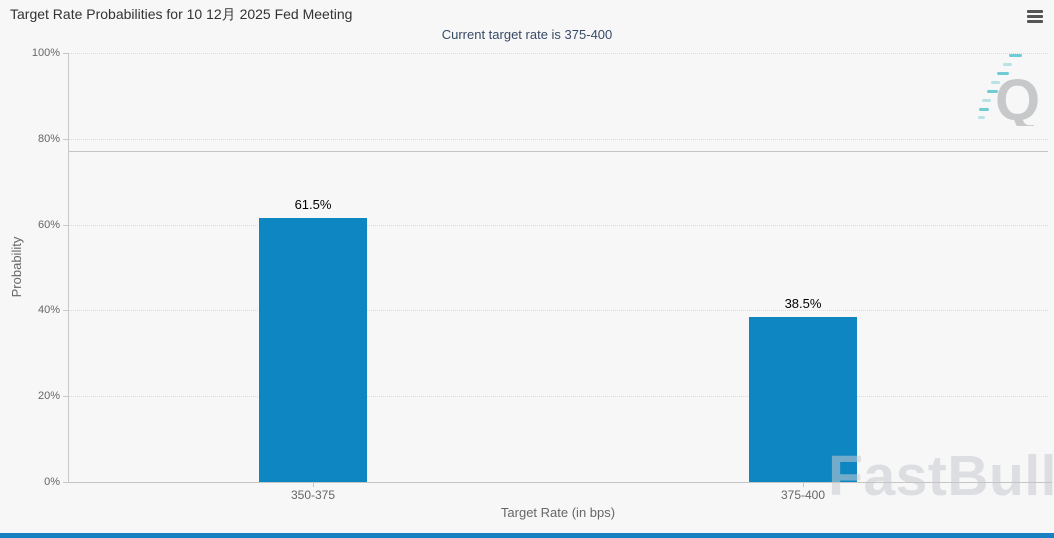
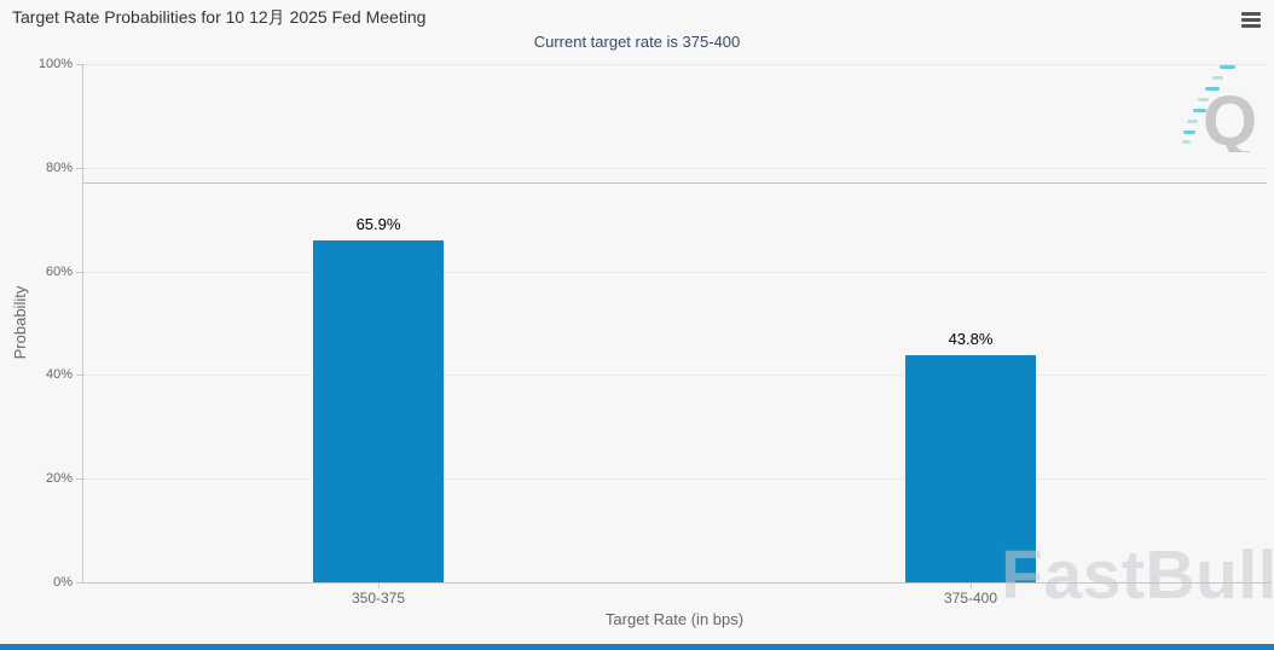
350-375: 61.5% -> 65.9%
375-400: 38.5% -> 43.8%
